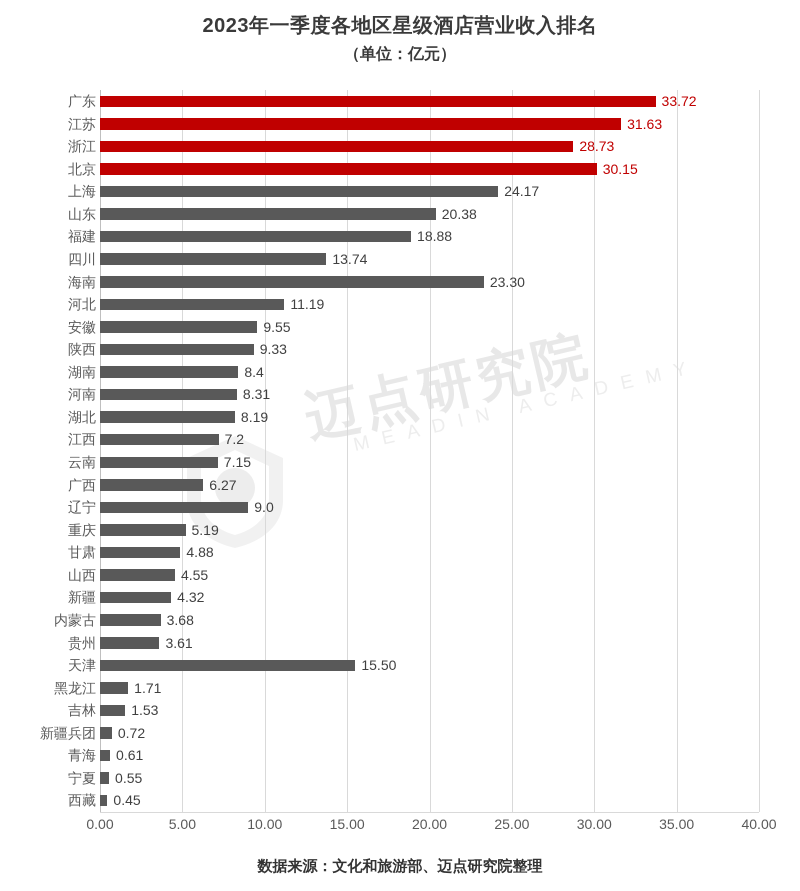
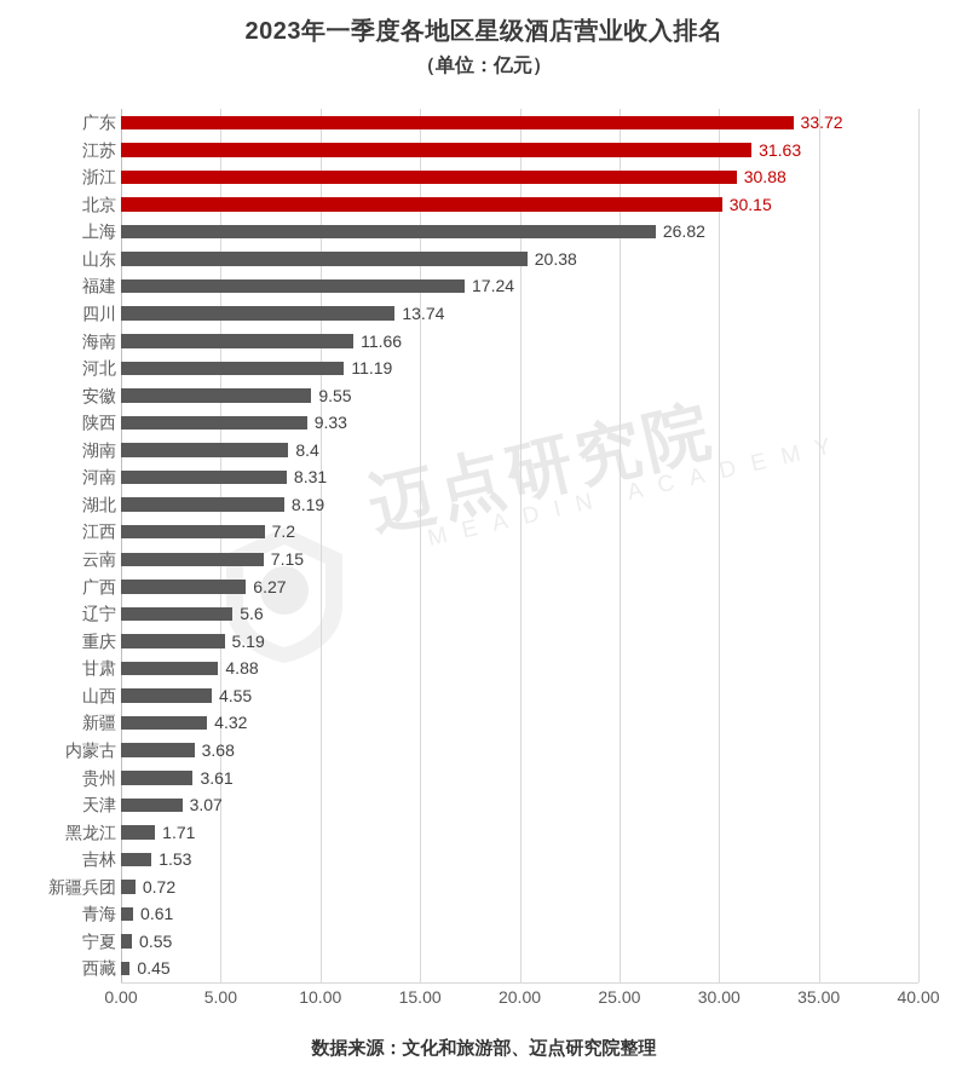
浙江: 28.73 -> 30.88
上海: 24.17 -> 26.82
福建: 18.88 -> 17.24
海南: 23.30 -> 11.66
辽宁: 9.0 -> 5.6
天津: 15.50 -> 3.07
